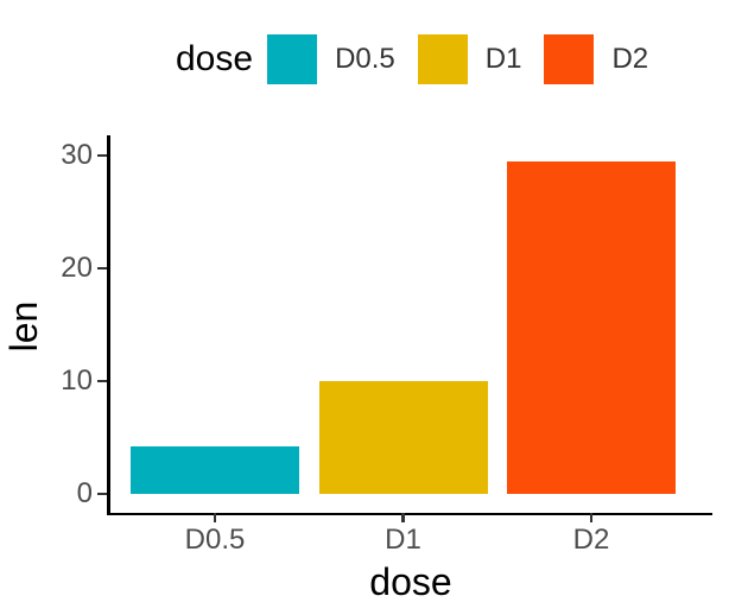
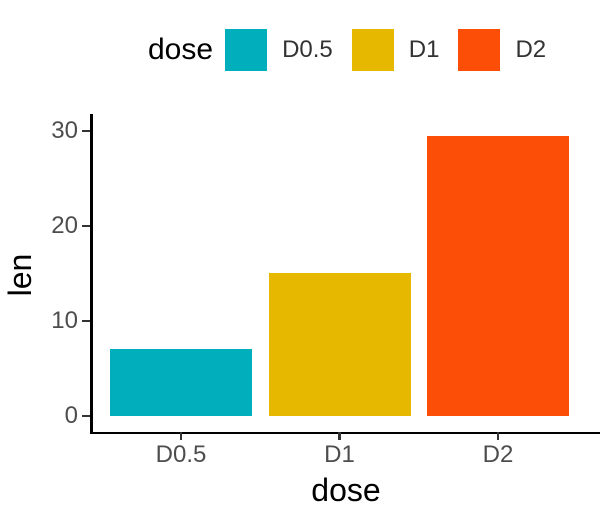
D0.5: 4 -> 7
D1: 10 -> 15
